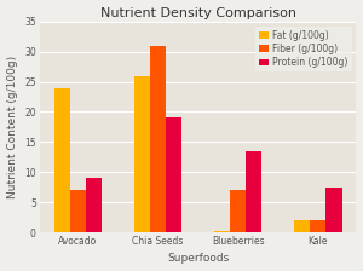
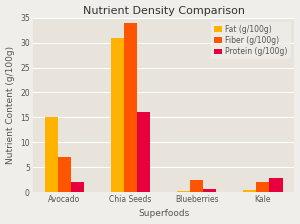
Fat (g/100g)/Avocado: 24.0 -> 15.0
Protein (g/100g)/Avocado: 9.0 -> 2.0
Fat (g/100g)/Chia Seeds: 26.0 -> 31.0
Fiber (g/100g)/Chia Seeds: 31.0 -> 34.0
Protein (g/100g)/Chia Seeds: 19.0 -> 16.0
Fiber (g/100g)/Blueberries: 7.0 -> 2.4
Protein (g/100g)/Blueberries: 13.5 -> 0.7
Fat (g/100g)/Kale: 2.0 -> 0.5
Protein (g/100g)/Kale: 7.5 -> 2.9
